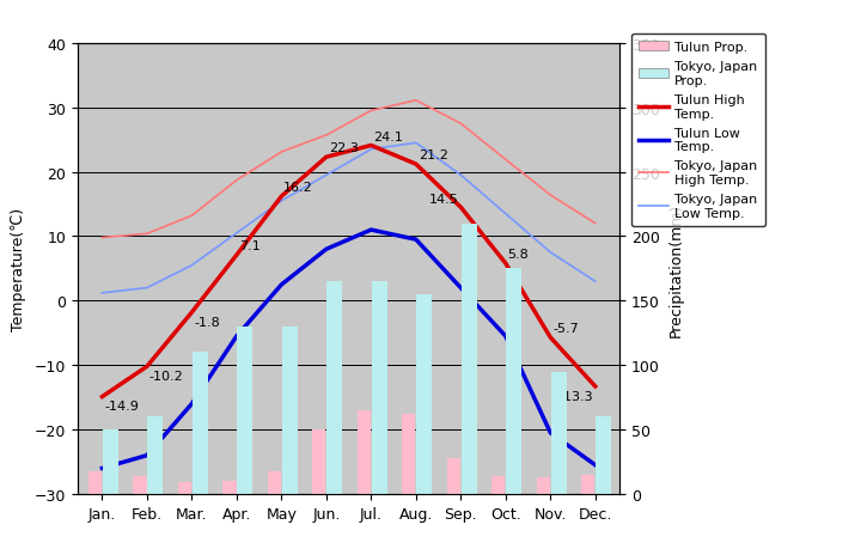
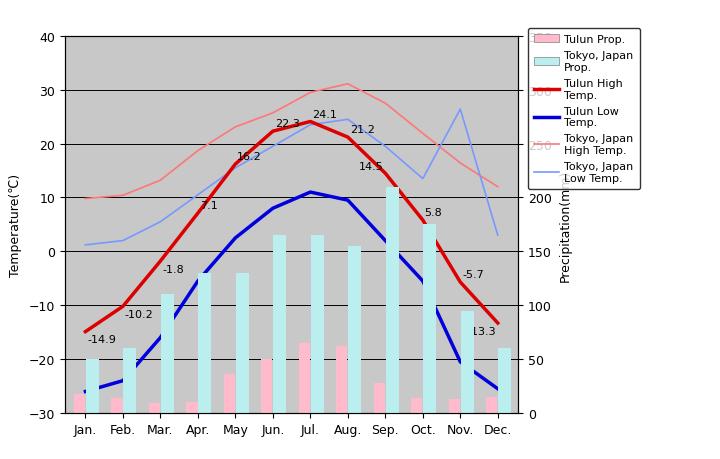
Tulun Prop./May: 18 -> 36
Tokyo, Japan Low Temp./Nov.: 7.5 -> 26.4
